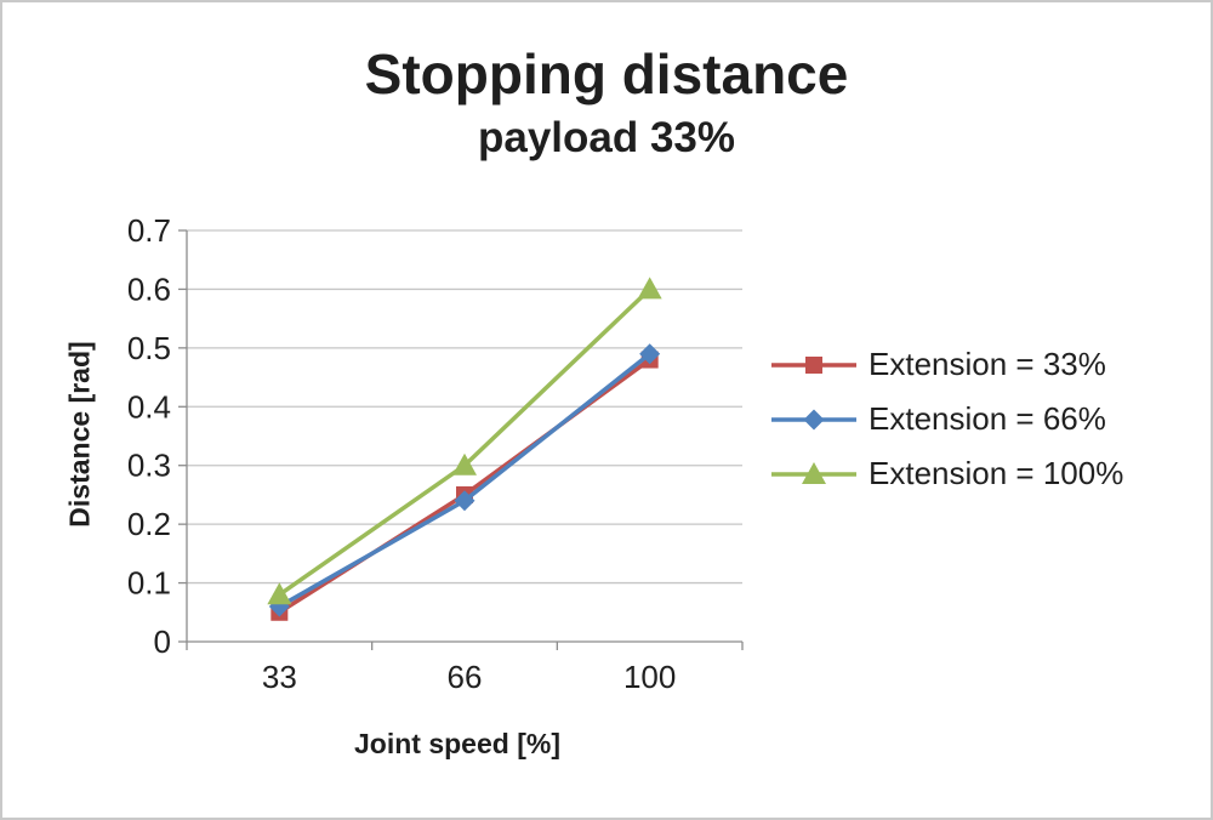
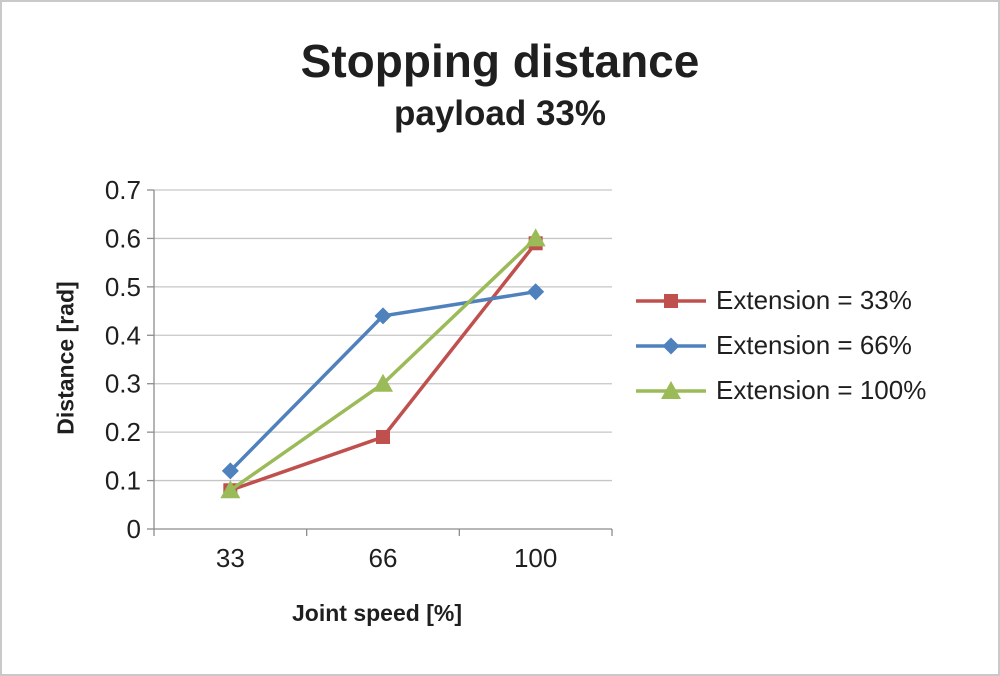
Extension = 33%/33: 0.05 -> 0.08
Extension = 66%/33: 0.06 -> 0.12
Extension = 33%/66: 0.25 -> 0.19
Extension = 66%/66: 0.24 -> 0.44
Extension = 33%/100: 0.48 -> 0.59
